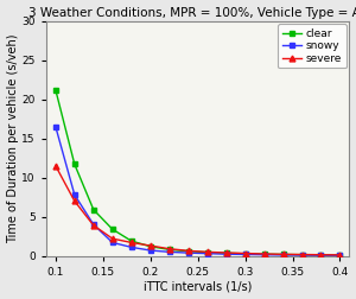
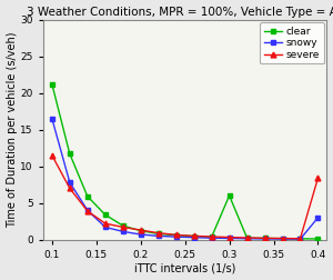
clear/0.3: 0.3 -> 6.0
snowy/0.4: 0.1 -> 3.0
severe/0.4: 0.1 -> 8.4
